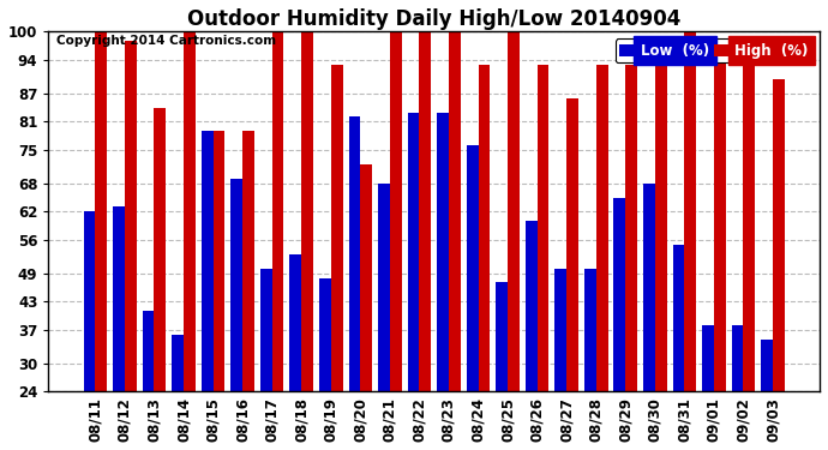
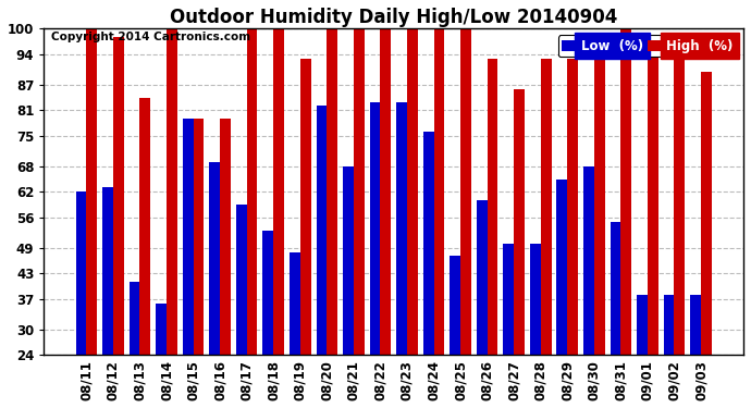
Low (%)/08/17: 50 -> 59
High (%)/08/20: 72 -> 100
High (%)/08/24: 93 -> 100
Low (%)/09/03: 35 -> 38
